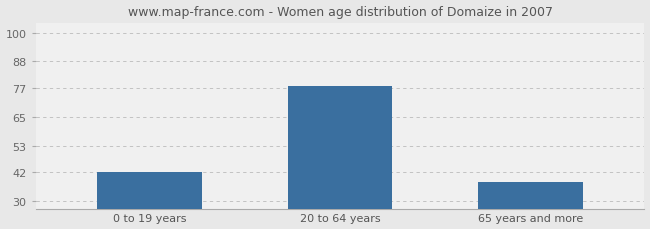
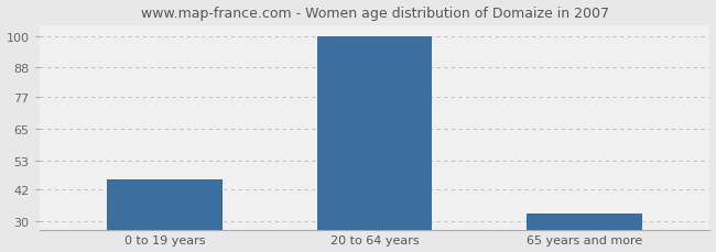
0 to 19 years: 42 -> 46
20 to 64 years: 78 -> 100
65 years and more: 38 -> 33
